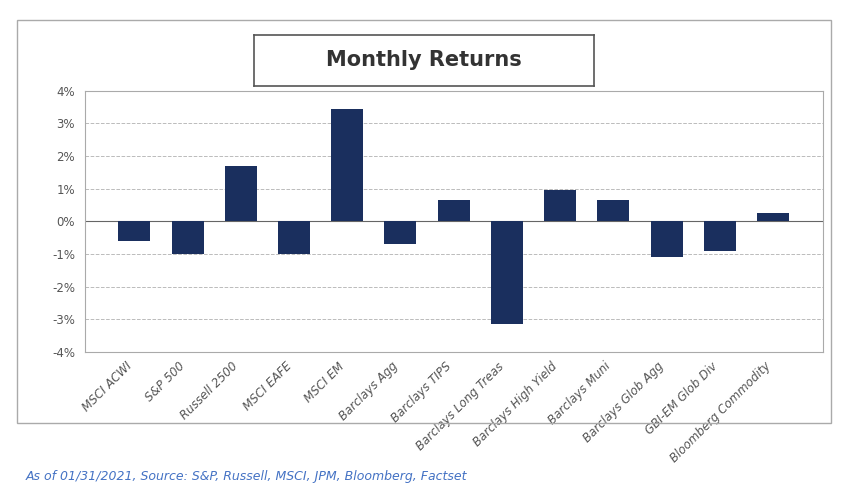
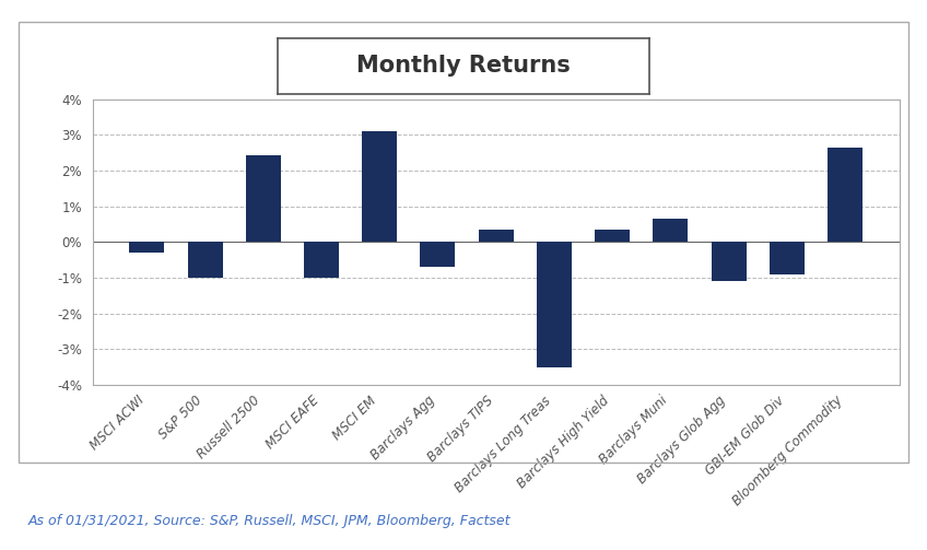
MSCI ACWI: -0.60% -> -0.30%
Russell 2500: 1.70% -> 2.42%
MSCI EM: 3.45% -> 3.10%
Barclays TIPS: 0.65% -> 0.35%
Barclays Long Treas: -3.15% -> -3.52%
Barclays High Yield: 0.95% -> 0.35%
Bloomberg Commodity: 0.25% -> 2.65%
